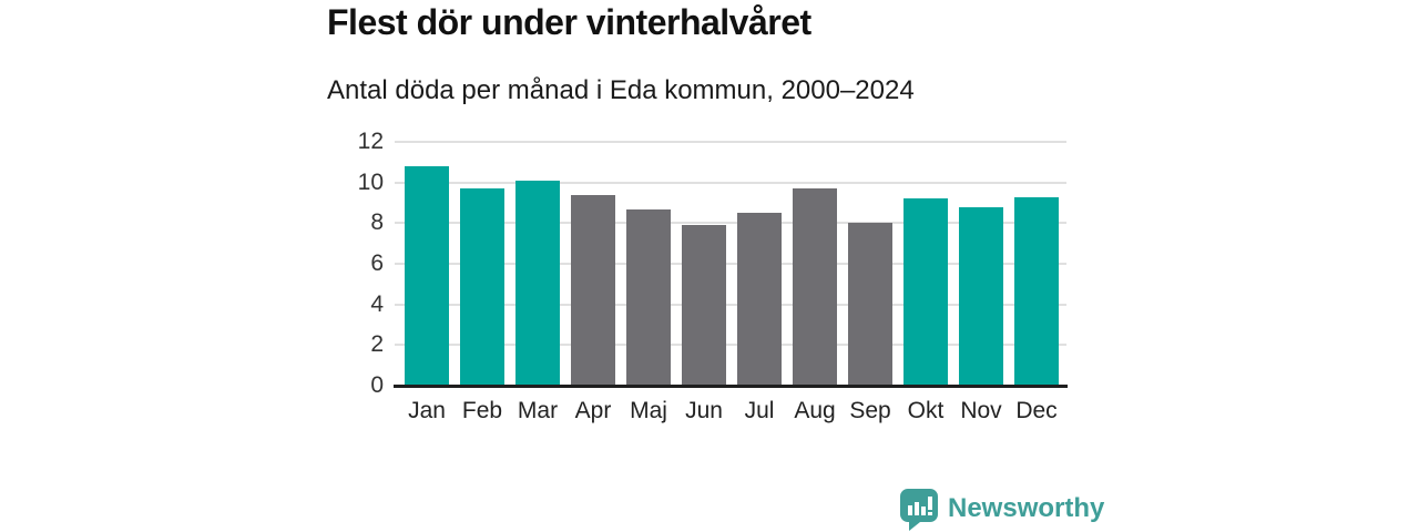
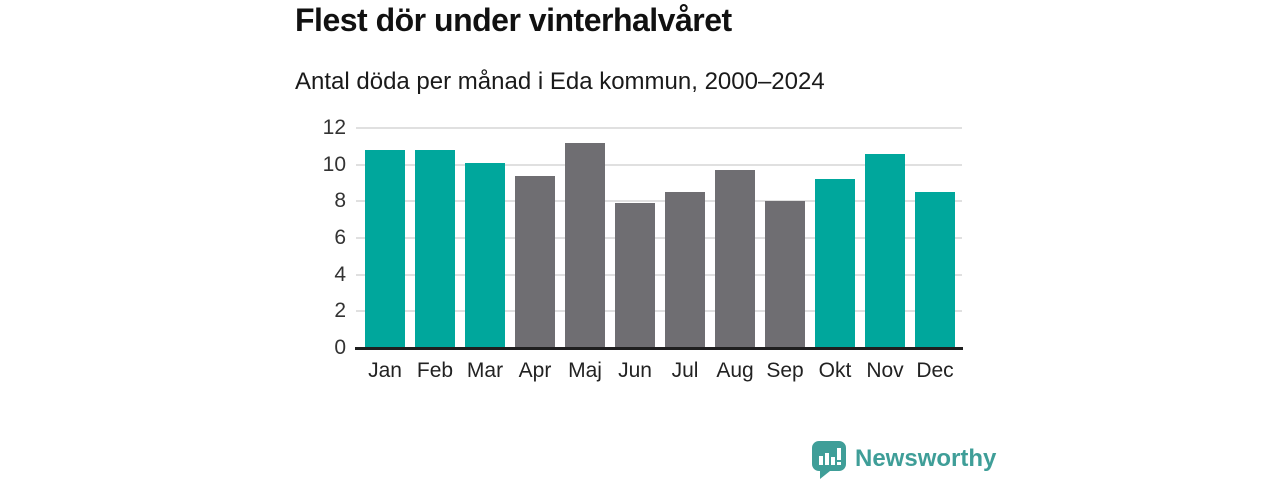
Feb: 9.7 -> 10.8
Maj: 8.7 -> 11.2
Nov: 8.8 -> 10.6
Dec: 9.3 -> 8.5
